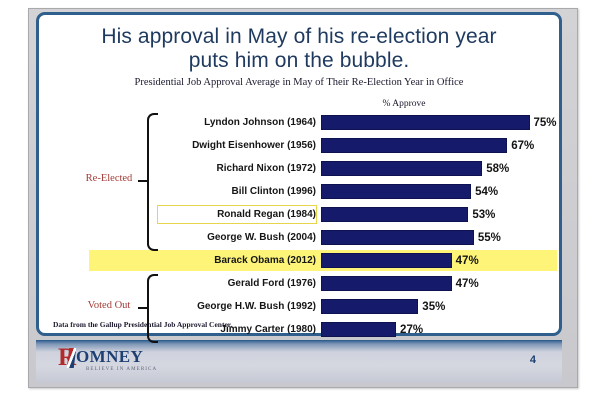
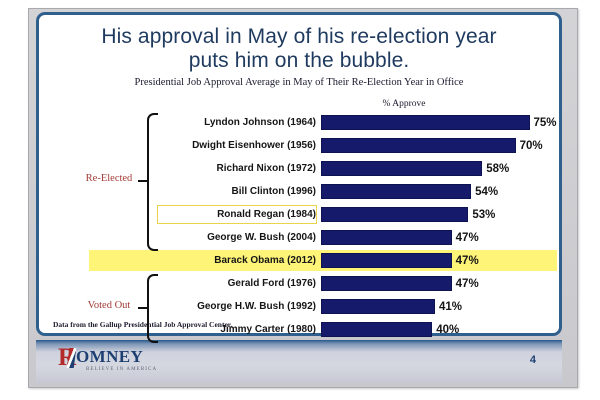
Dwight Eisenhower (1956): 67% -> 70%
George W. Bush (2004): 55% -> 47%
George H.W. Bush (1992): 35% -> 41%
Jimmy Carter (1980): 27% -> 40%
